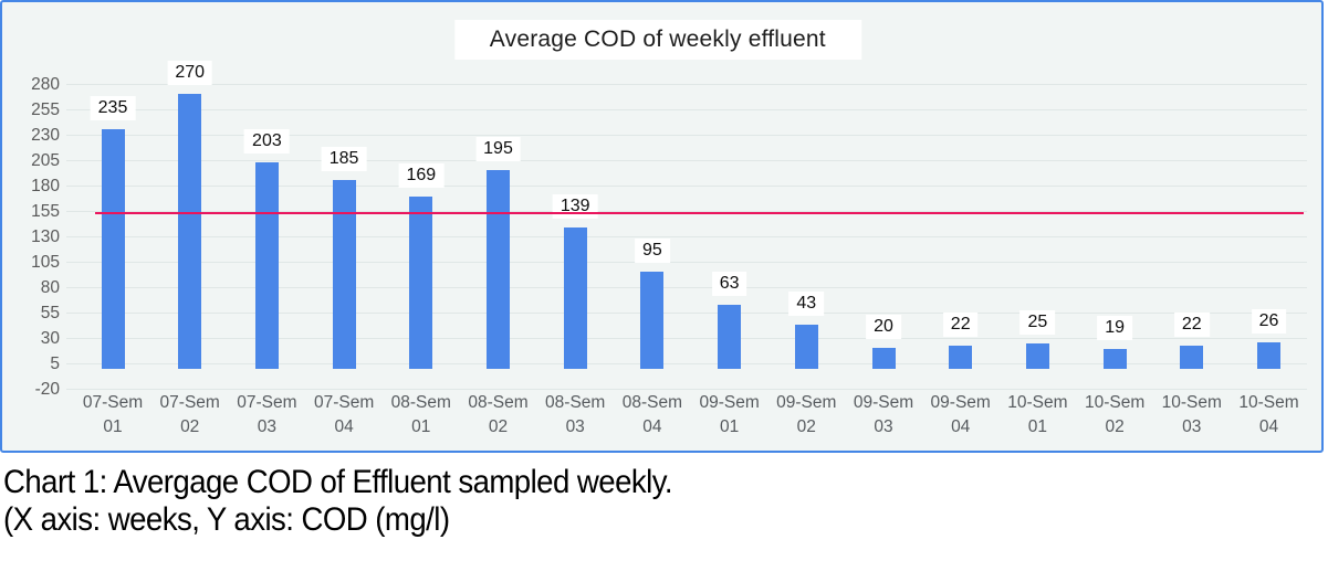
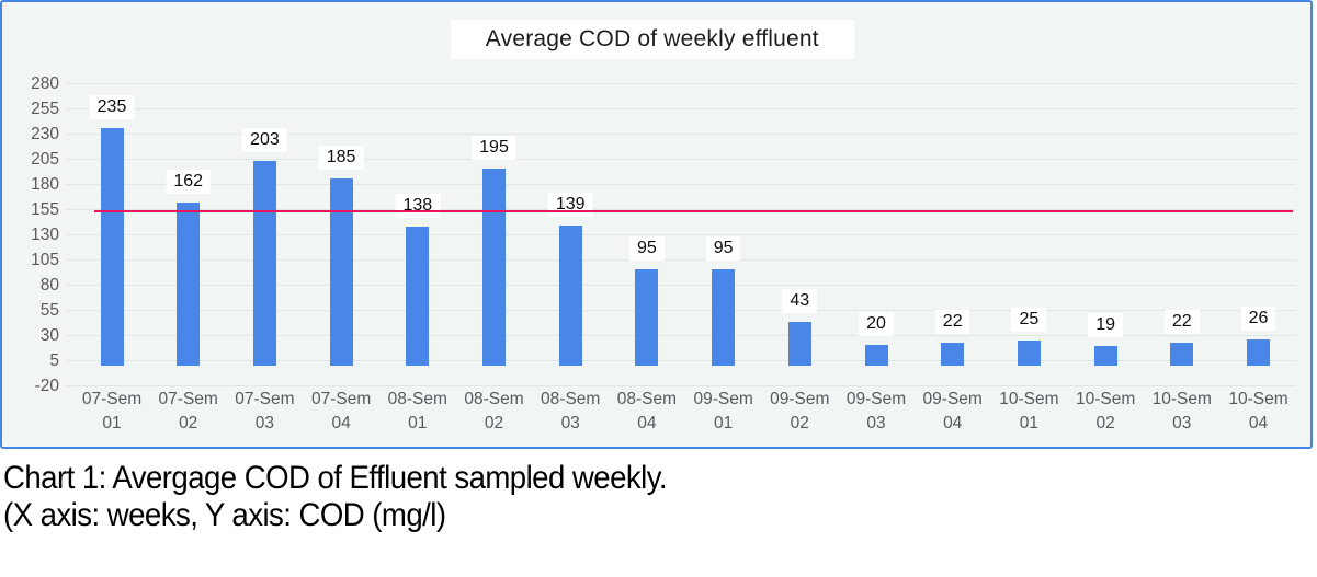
07-Sem 02: 270 -> 162
08-Sem 01: 169 -> 138
09-Sem 01: 63 -> 95
